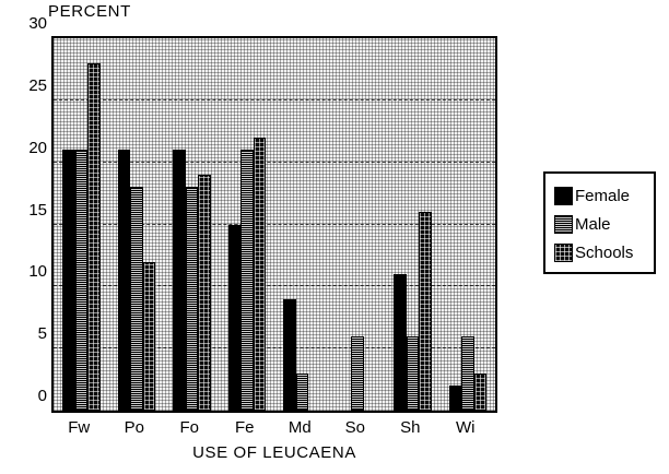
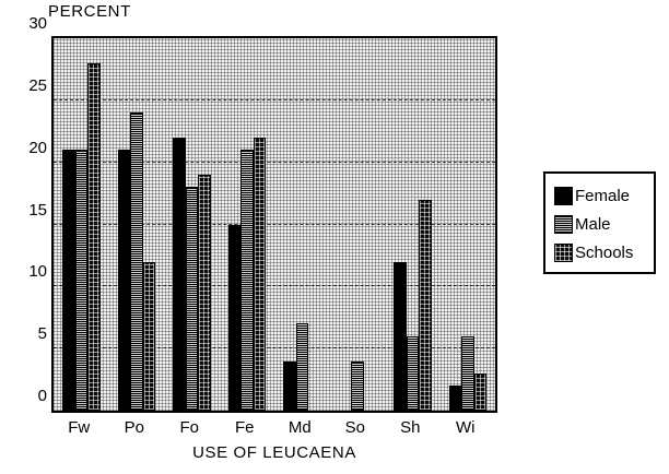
Male/Po: 18 -> 24
Female/Fo: 21 -> 22
Female/Md: 9 -> 4
Male/Md: 3 -> 7
Male/So: 6 -> 4
Female/Sh: 11 -> 12
Schools/Sh: 16 -> 17
